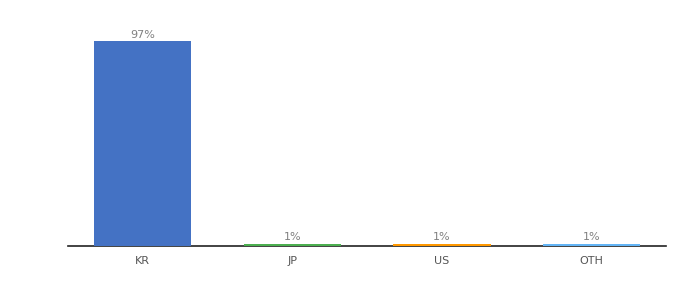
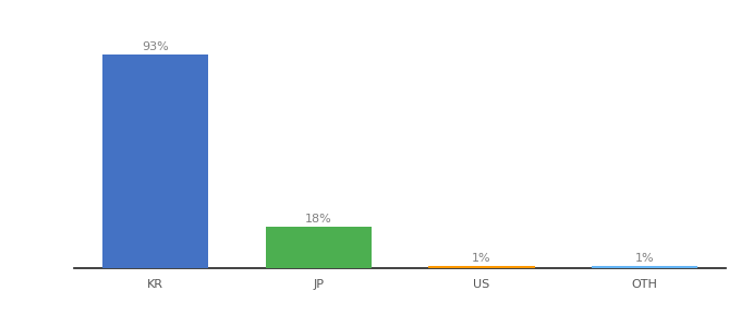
KR: 97% -> 93%
JP: 1% -> 18%
